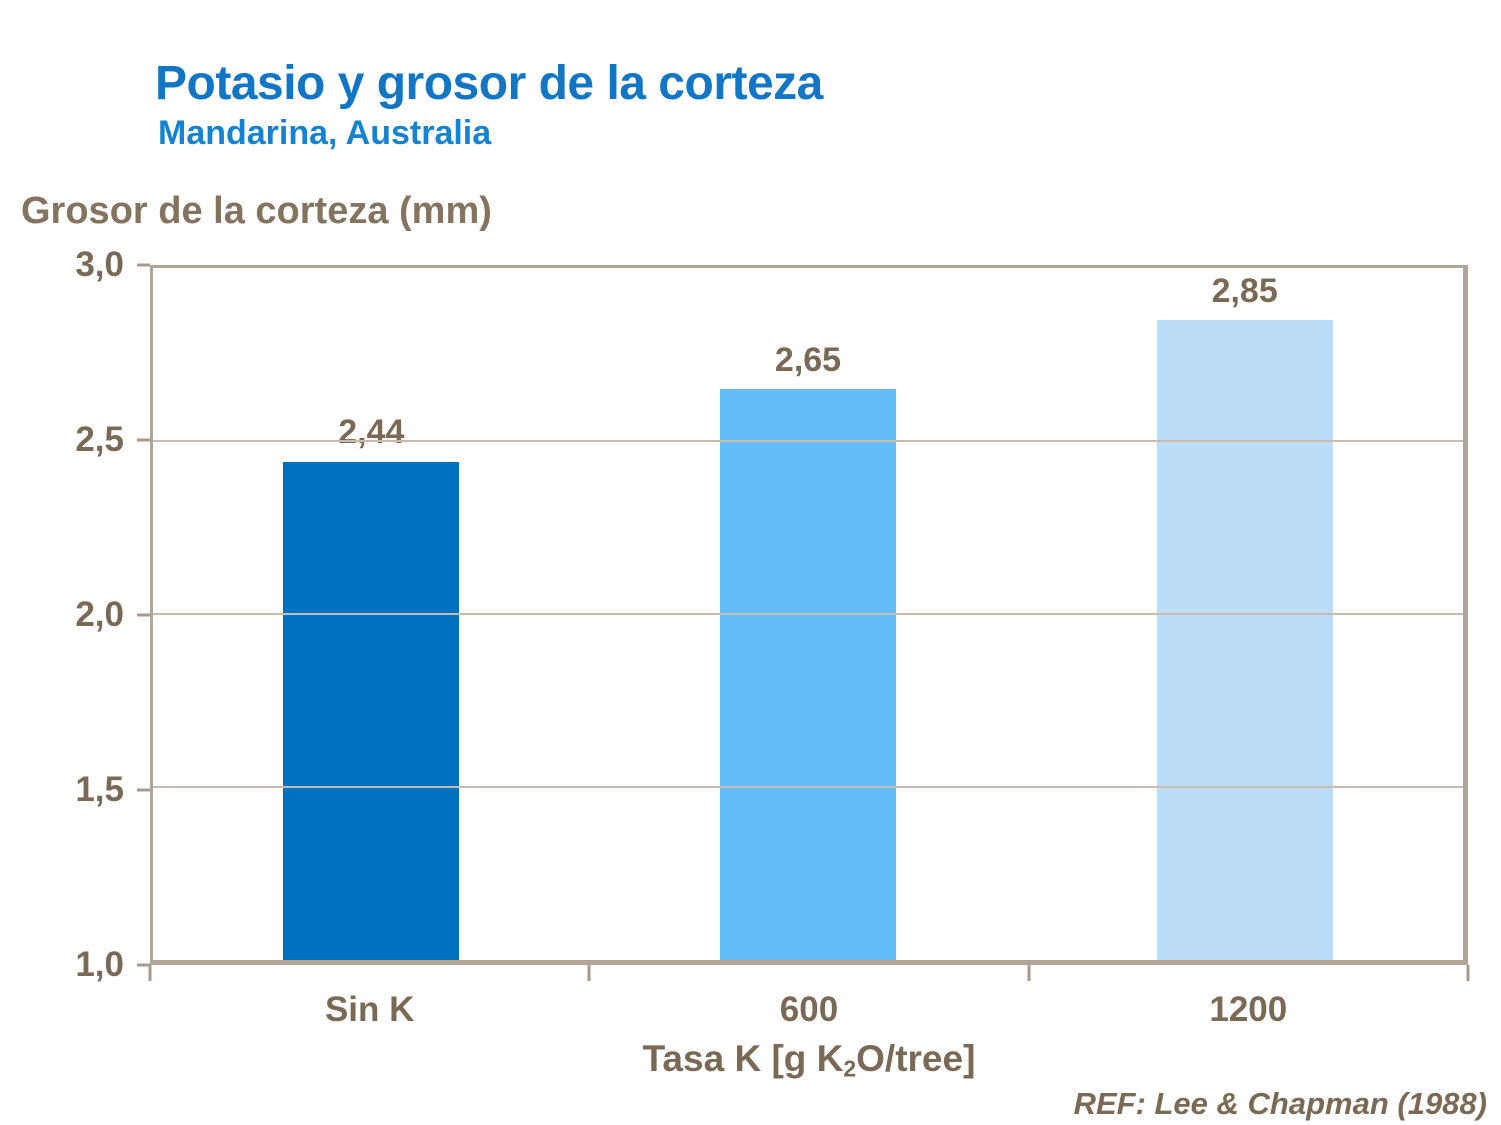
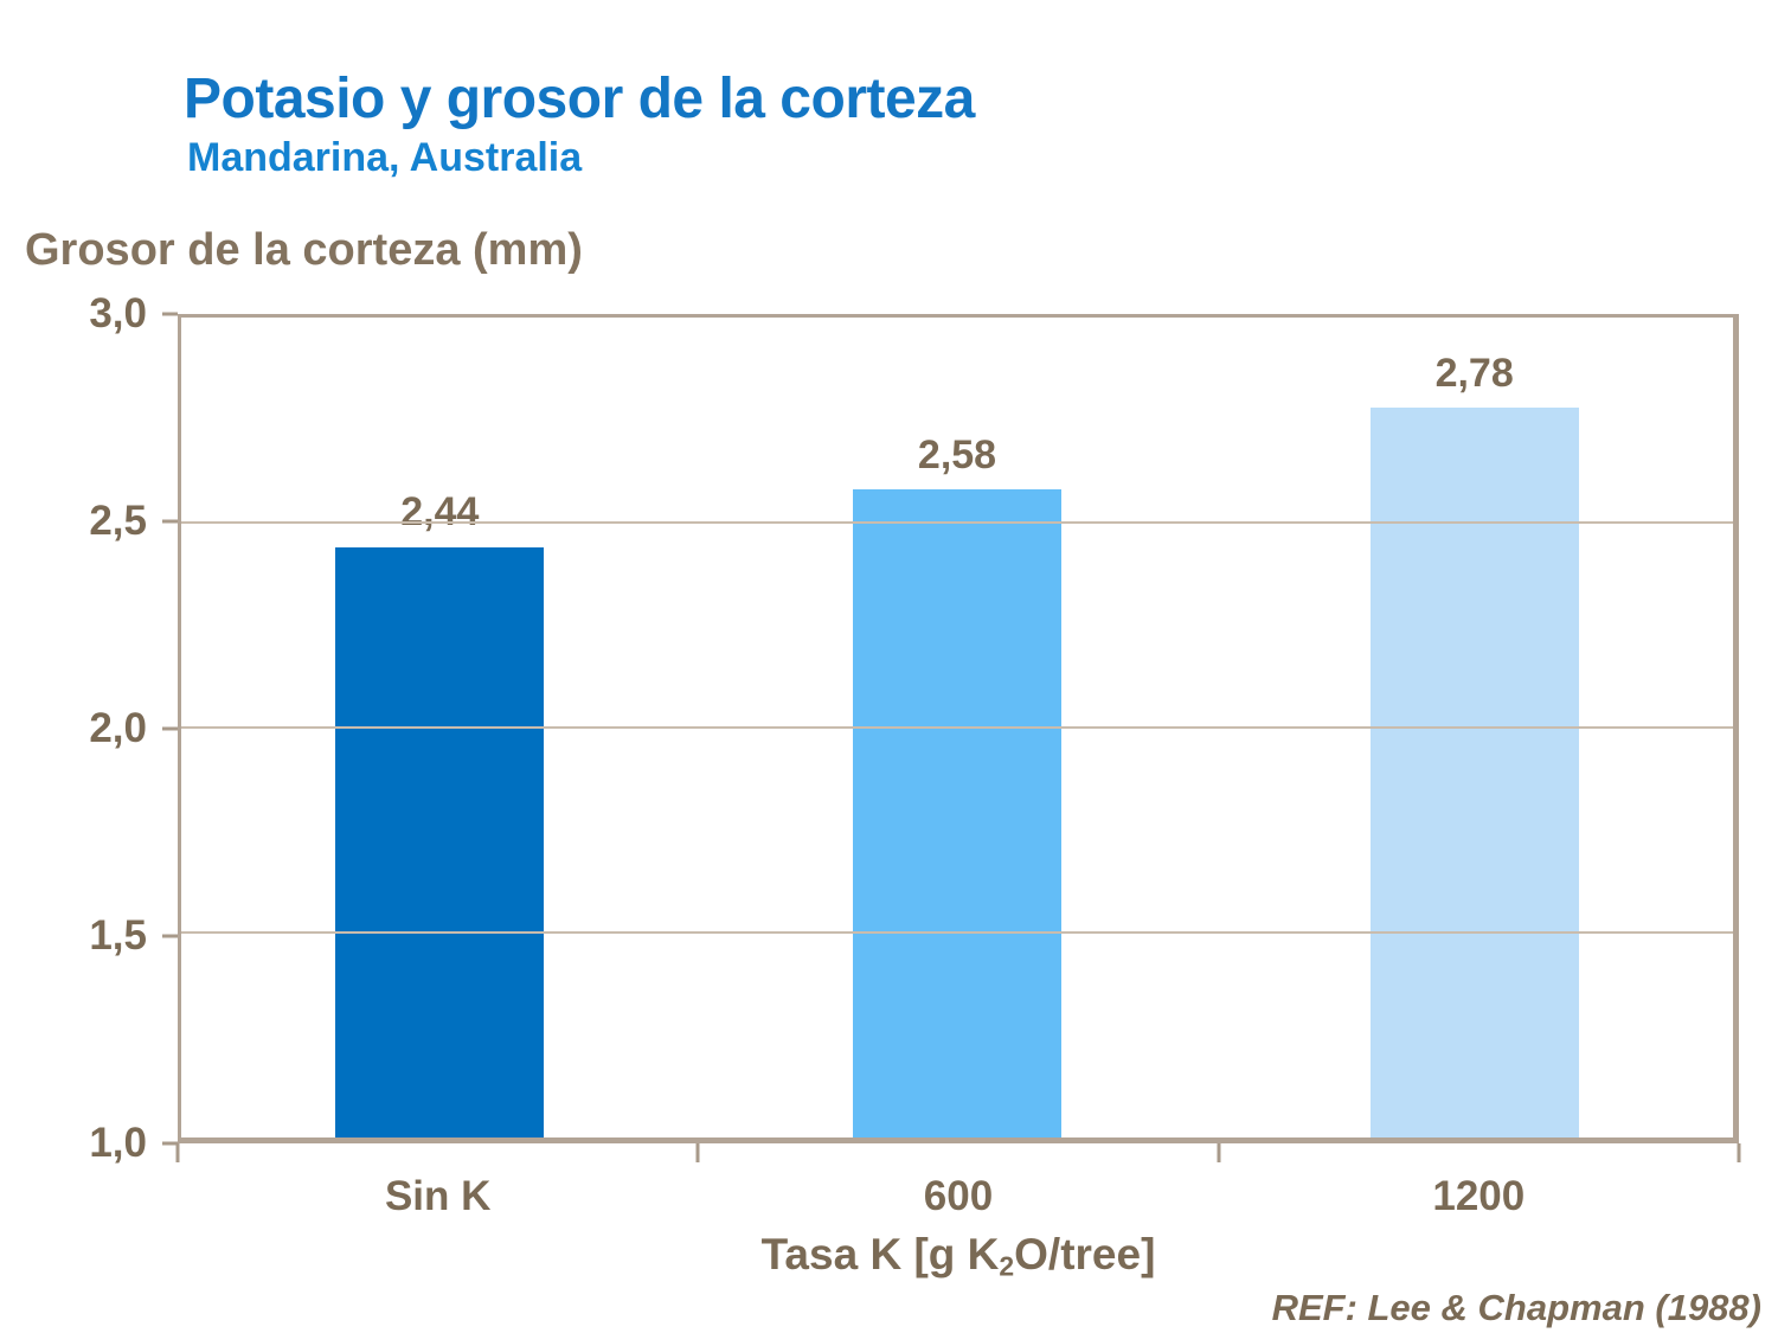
600: 2,65 -> 2,58
1200: 2,85 -> 2,78
